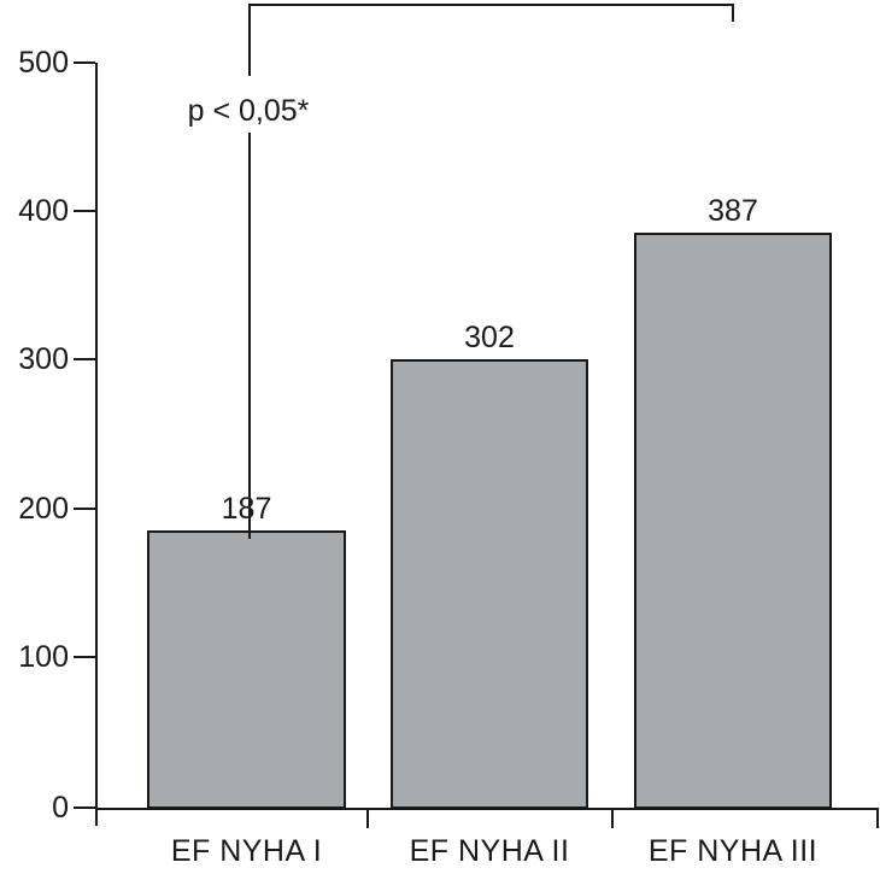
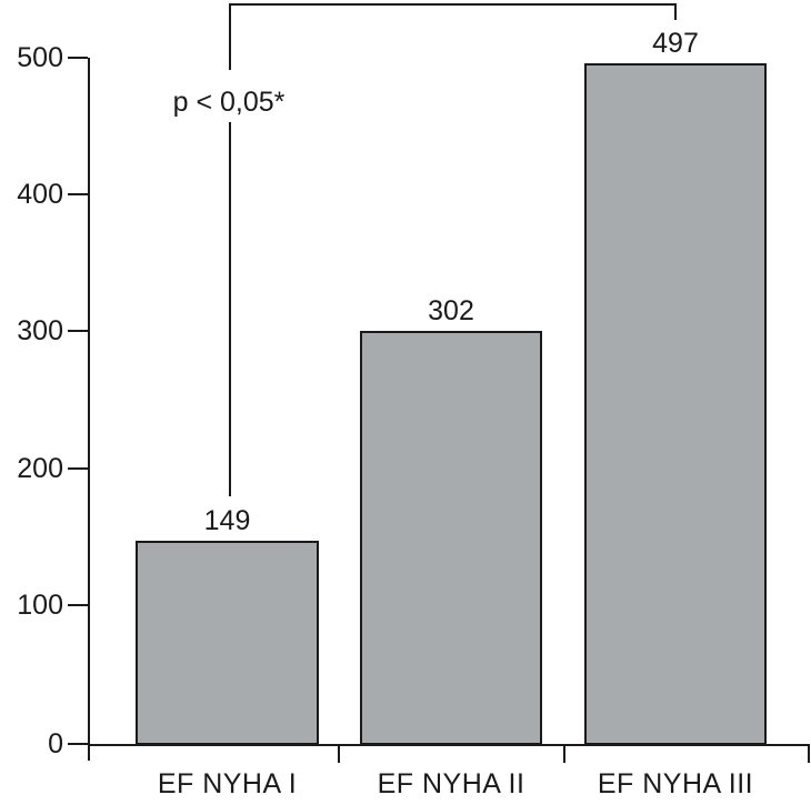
EF NYHA I: 187 -> 149
EF NYHA III: 387 -> 497
